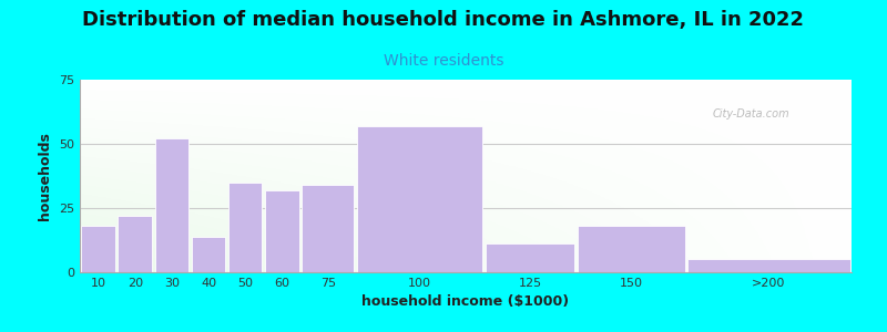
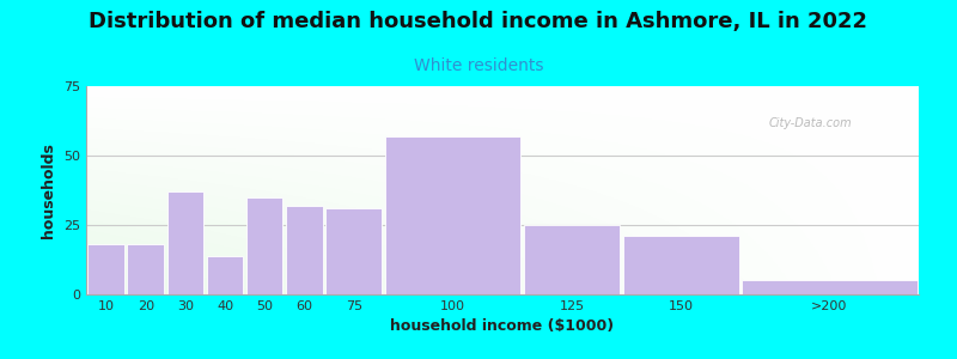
20: 22 -> 18
30: 52 -> 37
75: 34 -> 31
125: 11 -> 25
150: 18 -> 21
